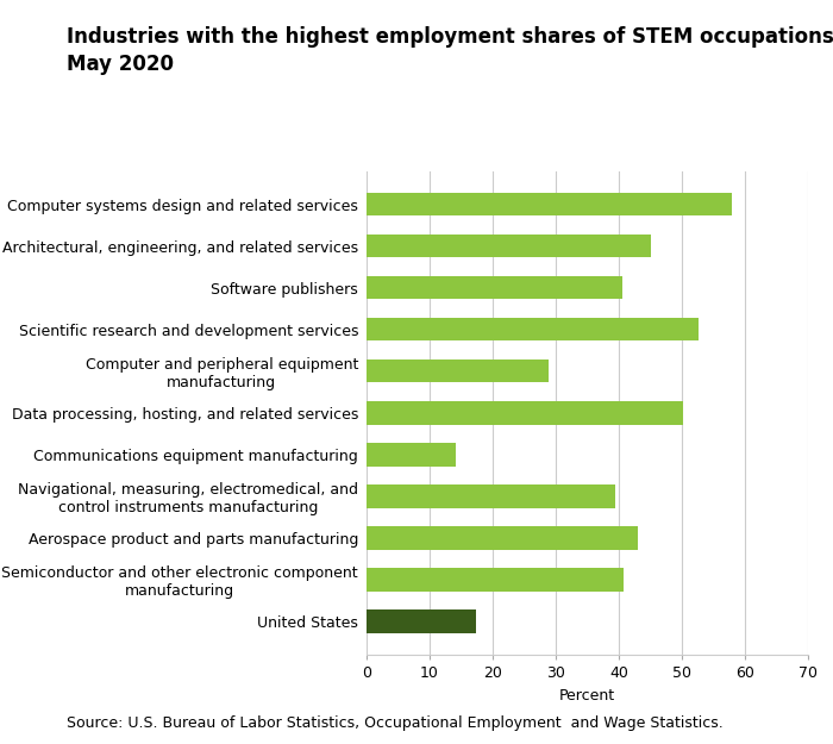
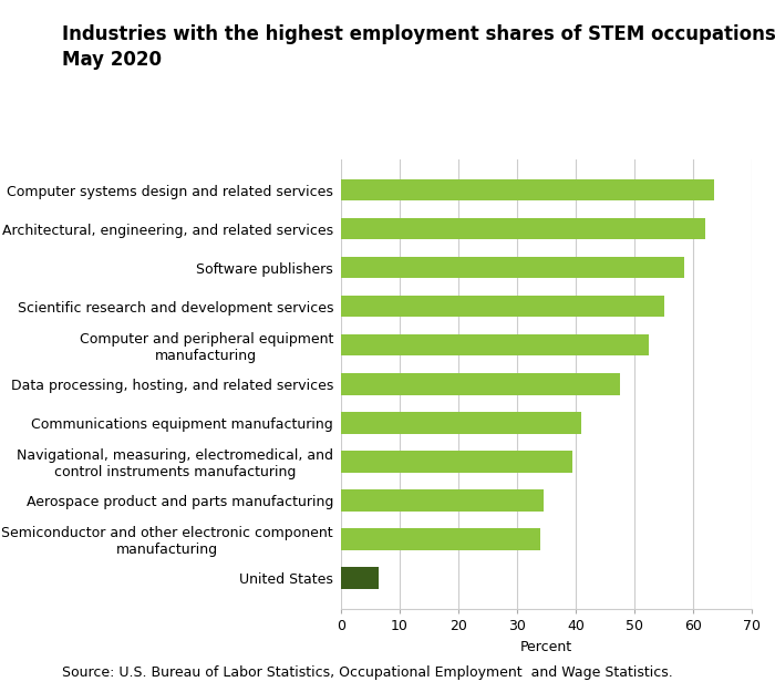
Computer systems design and related services: 58.0 -> 63.5
Architectural, engineering, and related services: 45.0 -> 62.0
Software publishers: 40.6 -> 58.5
Scientific research and development services: 52.6 -> 55.0
Computer and peripheral equipment manufacturing: 28.8 -> 52.5
Data processing, hosting, and related services: 50.2 -> 47.5
Communications equipment manufacturing: 14.2 -> 41.0
Aerospace product and parts manufacturing: 43.0 -> 34.5
Semiconductor and other electronic component manufacturing: 40.8 -> 34.0
United States: 17.4 -> 6.5
